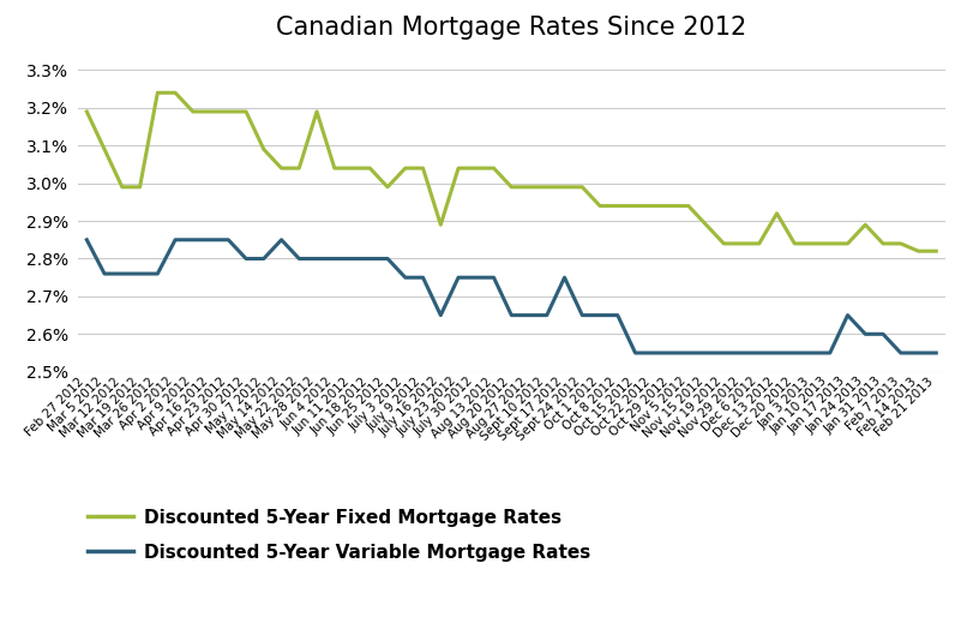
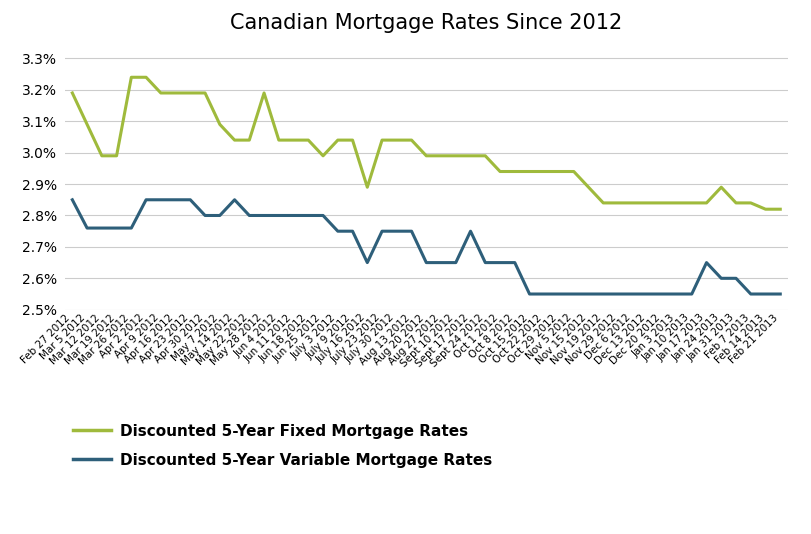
Discounted 5-Year Fixed Mortgage Rates/Dec 13 2012: 2.92% -> 2.84%
